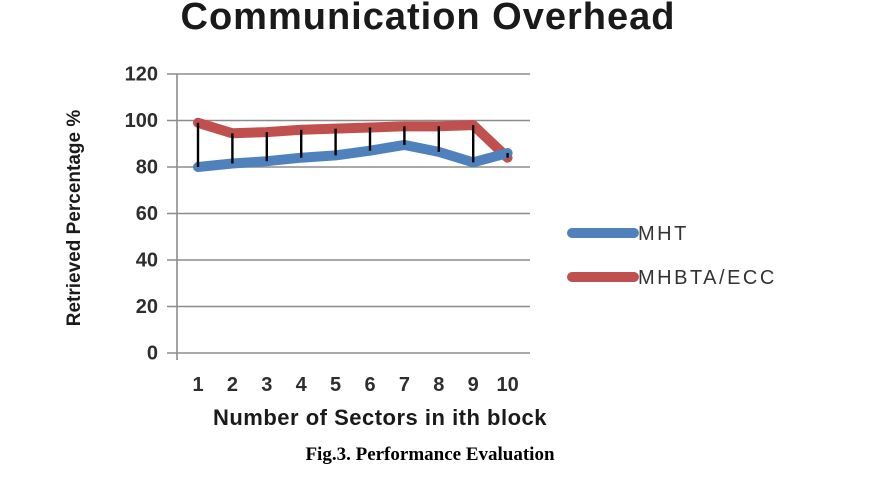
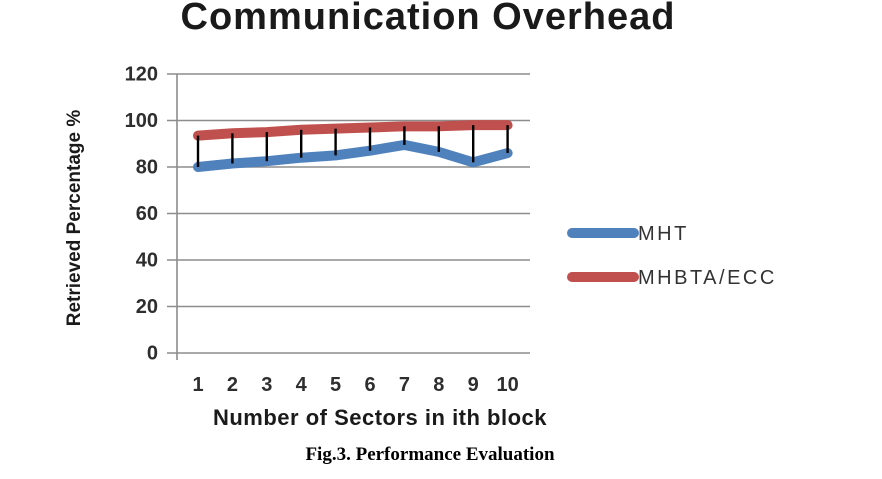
MHBTA/ECC/1: 99 -> 94
MHBTA/ECC/10: 84 -> 98
